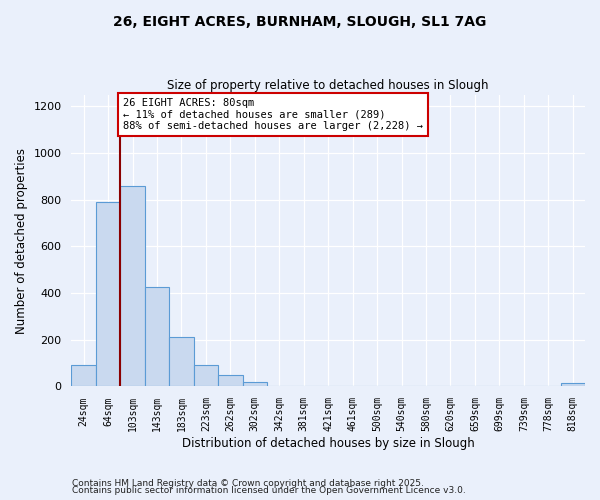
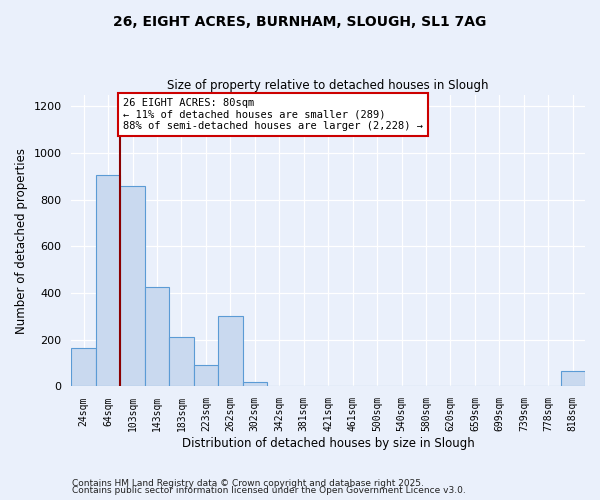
24sqm: 90 -> 165
64sqm: 790 -> 905
262sqm: 50 -> 300
818sqm: 15 -> 65
